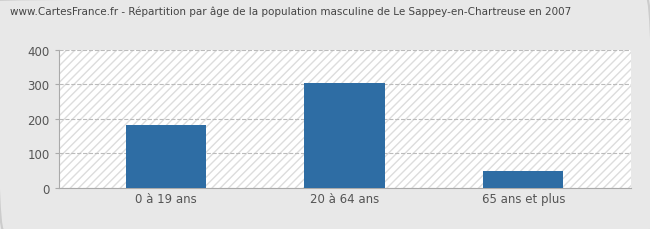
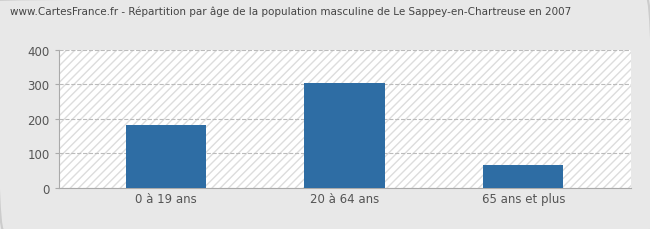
65 ans et plus: 48 -> 65
